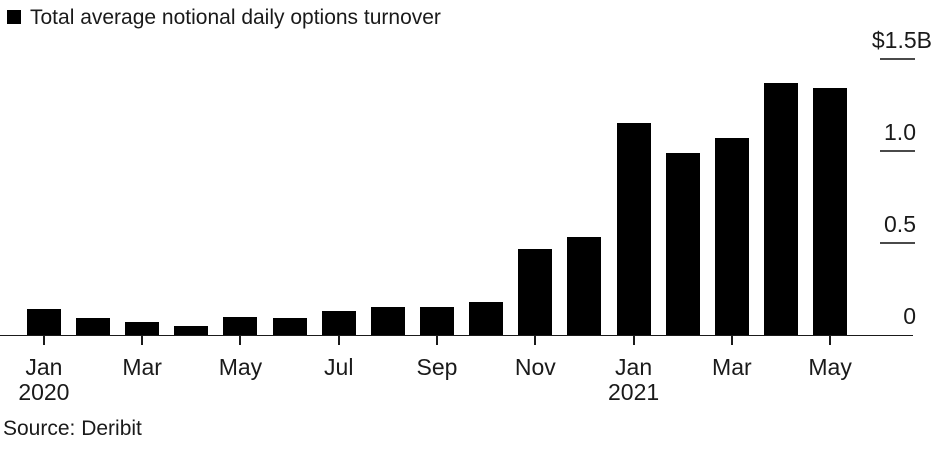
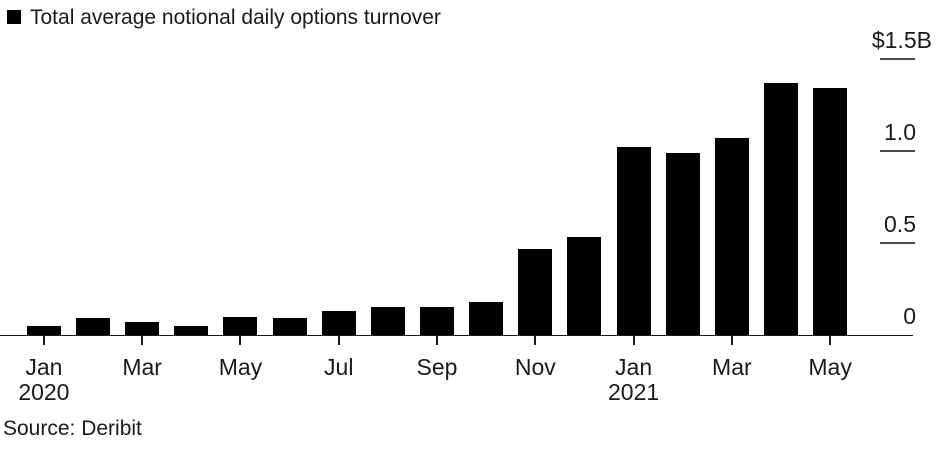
Jan 2020: 0.14 -> 0.05
Jan 2021: 1.15 -> 1.02
